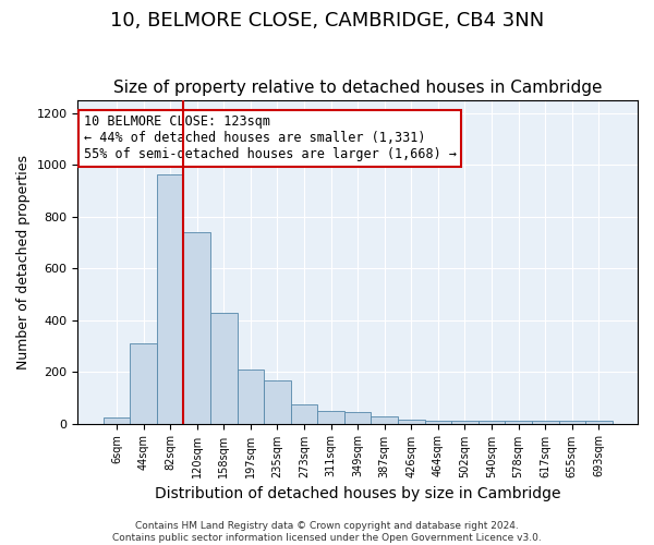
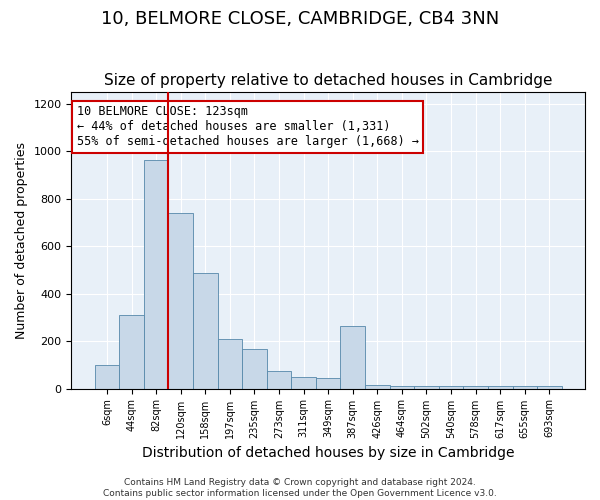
6sqm: 25 -> 100
158sqm: 430 -> 485
387sqm: 28 -> 265
